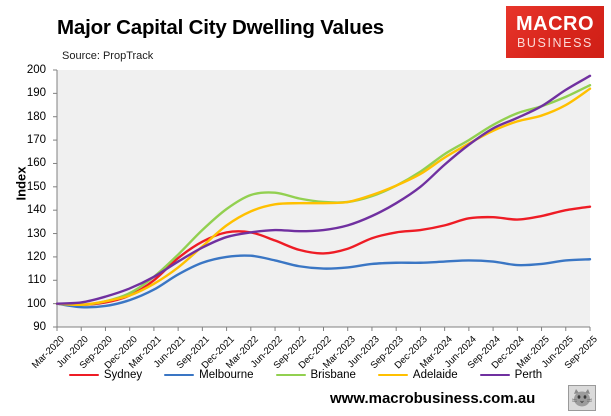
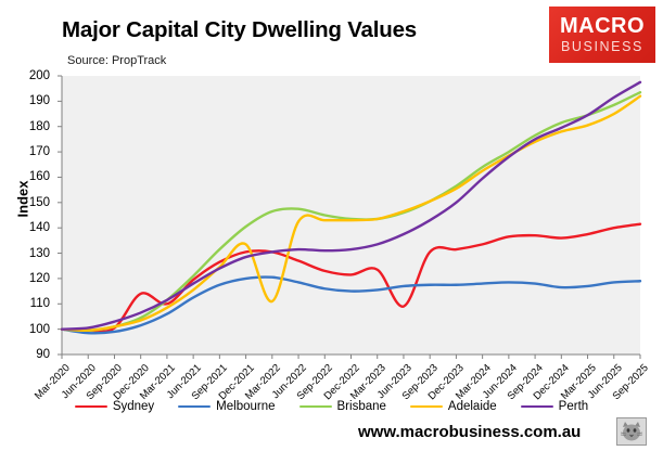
Sydney/Dec-2020: 104 -> 114
Adelaide/Mar-2022: 140 -> 111
Sydney/Jun-2023: 128 -> 109
